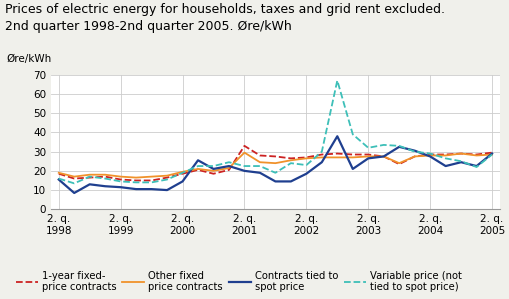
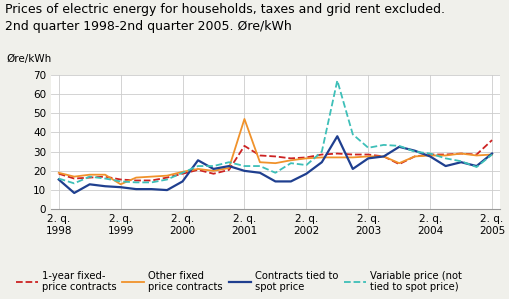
Other fixed price contracts/2. q. 1999: 17 -> 13
Other fixed price contracts/2. q. 2001: 30 -> 47
1-year fixed- price contracts/2. q. 2005: 30 -> 36
